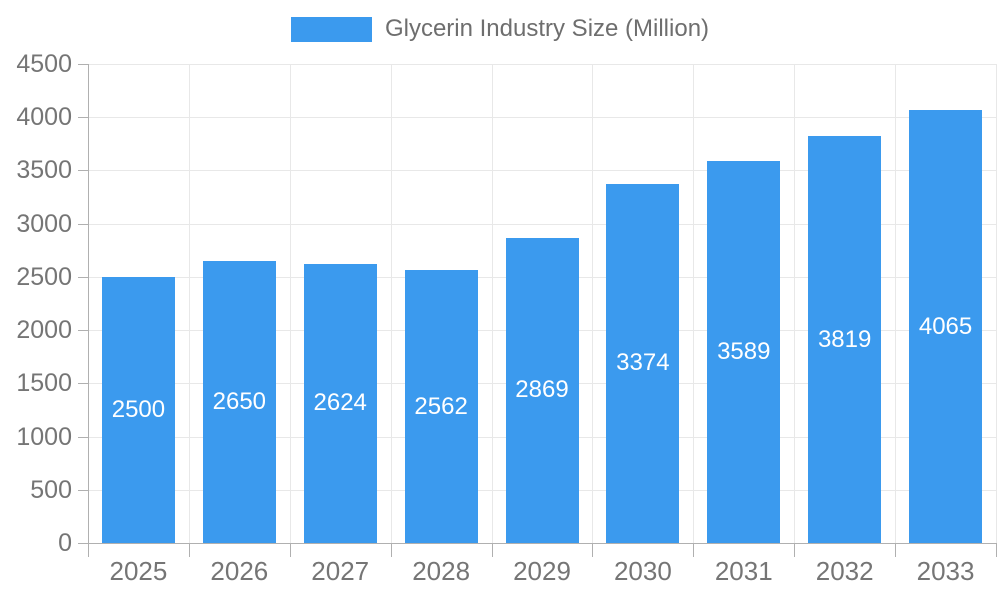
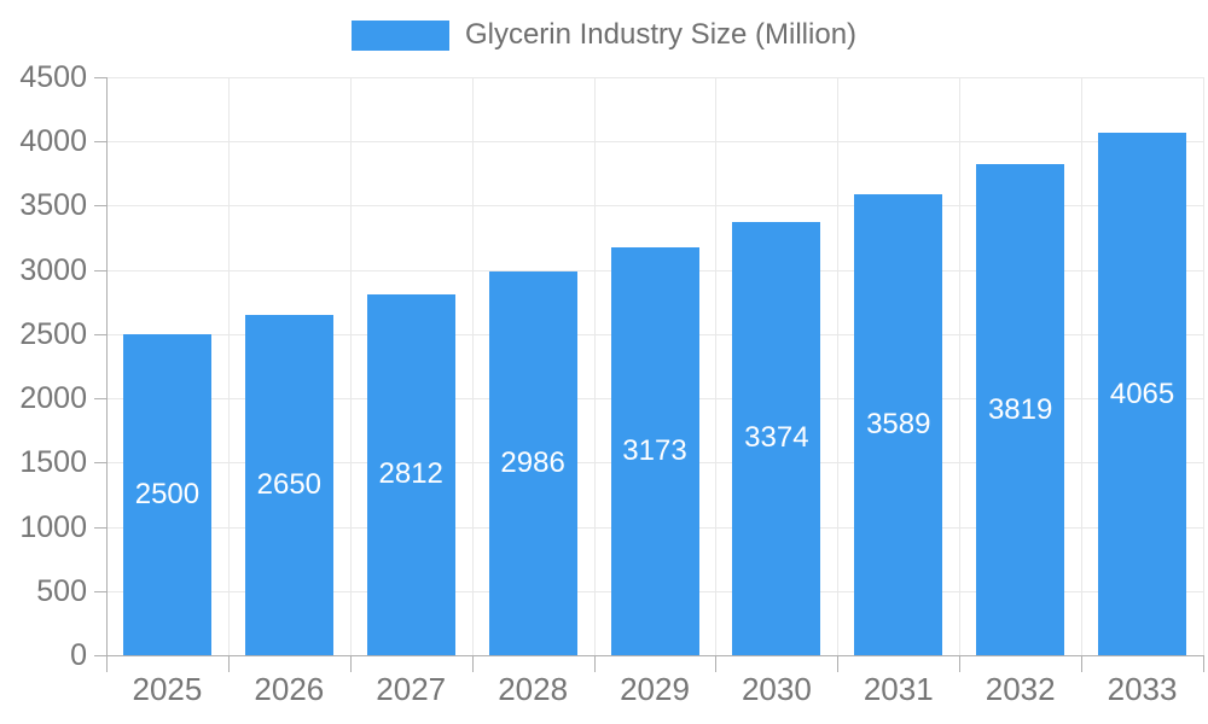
2027: 2624 -> 2812
2028: 2562 -> 2986
2029: 2869 -> 3173
